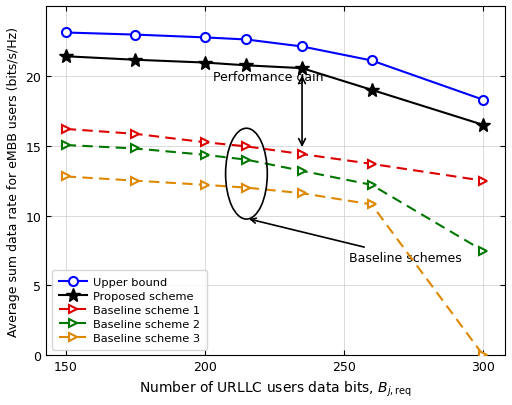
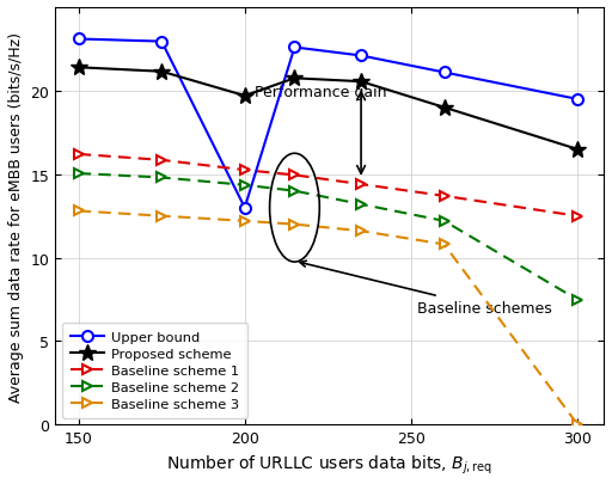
Upper bound/200: 22.8 -> 13.0
Proposed scheme/200: 20.9 -> 19.7
Upper bound/300: 18.3 -> 19.5
